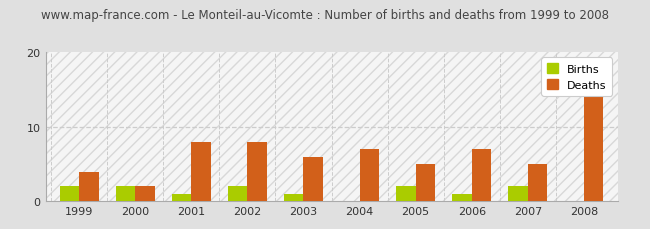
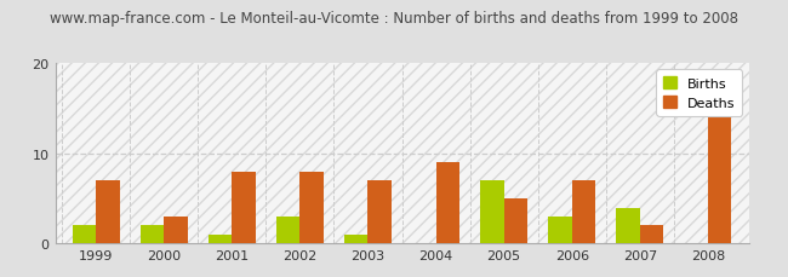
Deaths/1999: 4 -> 7
Deaths/2000: 2 -> 3
Births/2002: 2 -> 3
Deaths/2003: 6 -> 7
Deaths/2004: 7 -> 9
Births/2005: 2 -> 7
Births/2006: 1 -> 3
Births/2007: 2 -> 4
Deaths/2007: 5 -> 2
